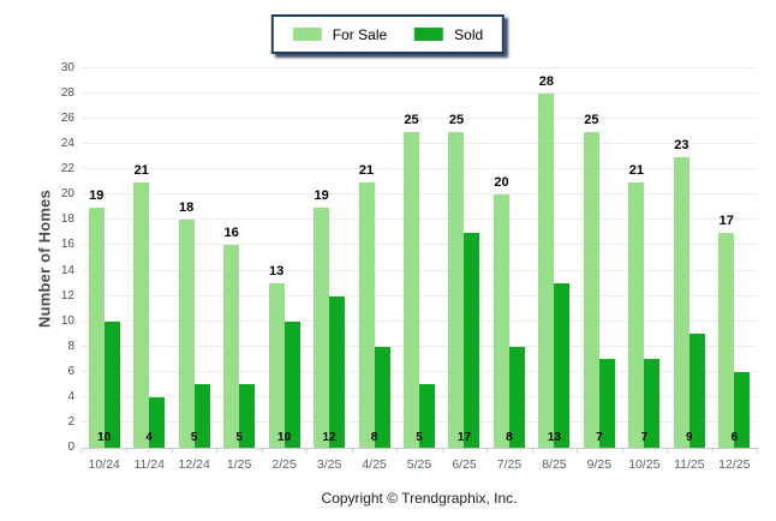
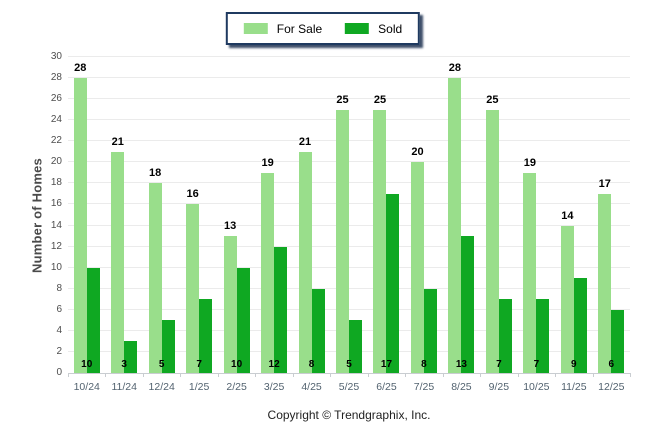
For Sale/10/24: 19 -> 28
Sold/11/24: 4 -> 3
Sold/1/25: 5 -> 7
For Sale/10/25: 21 -> 19
For Sale/11/25: 23 -> 14
